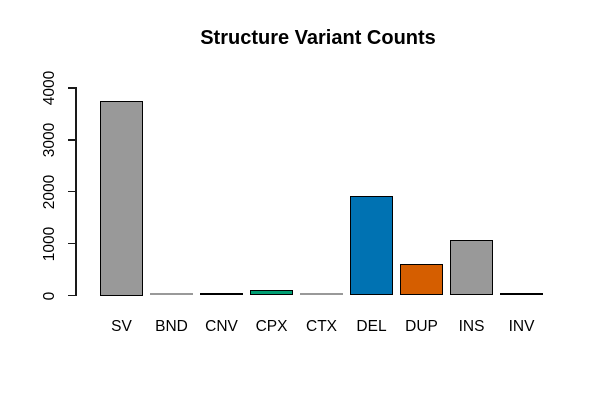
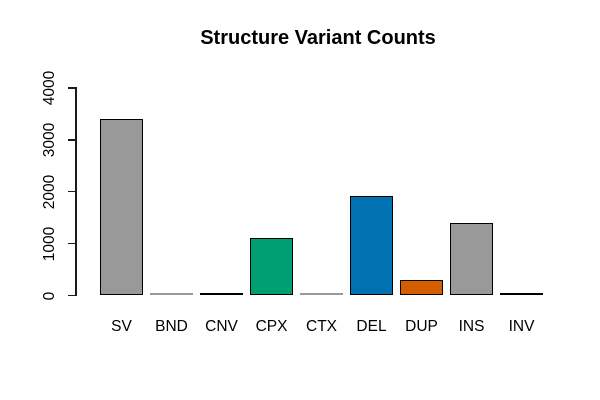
SV: 3800 -> 3400
CPX: 100 -> 1100
DUP: 600 -> 300
INS: 1100 -> 1400
